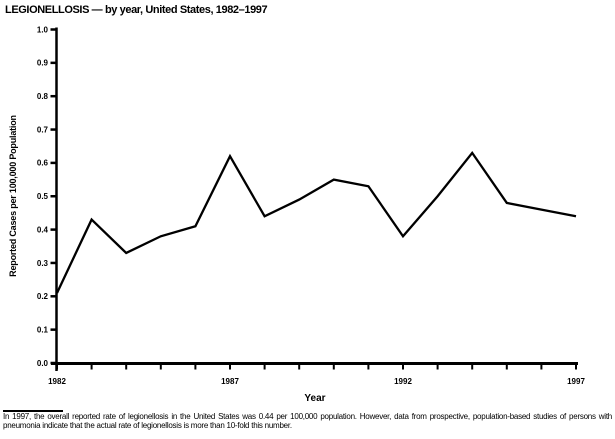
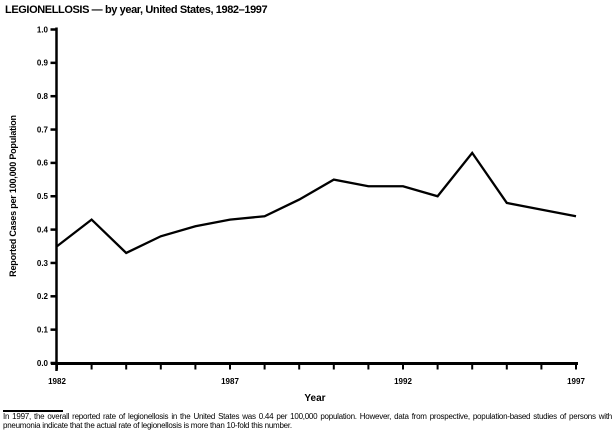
1982: 0.21 -> 0.35
1987: 0.62 -> 0.43
1992: 0.38 -> 0.53
